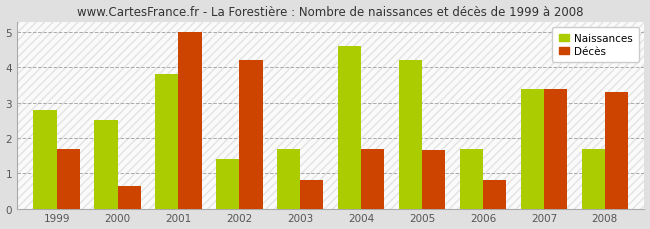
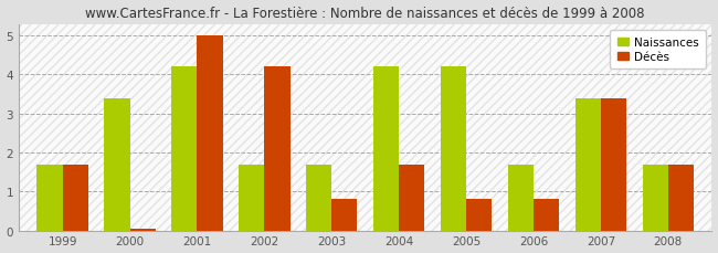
Naissances/1999: 2.8 -> 1.7
Naissances/2000: 2.5 -> 3.4
Décès/2000: 0.65 -> 0.05
Naissances/2001: 3.8 -> 4.2
Naissances/2002: 1.4 -> 1.7
Naissances/2004: 4.6 -> 4.2
Décès/2005: 1.65 -> 0.80
Décès/2008: 3.30 -> 1.70
